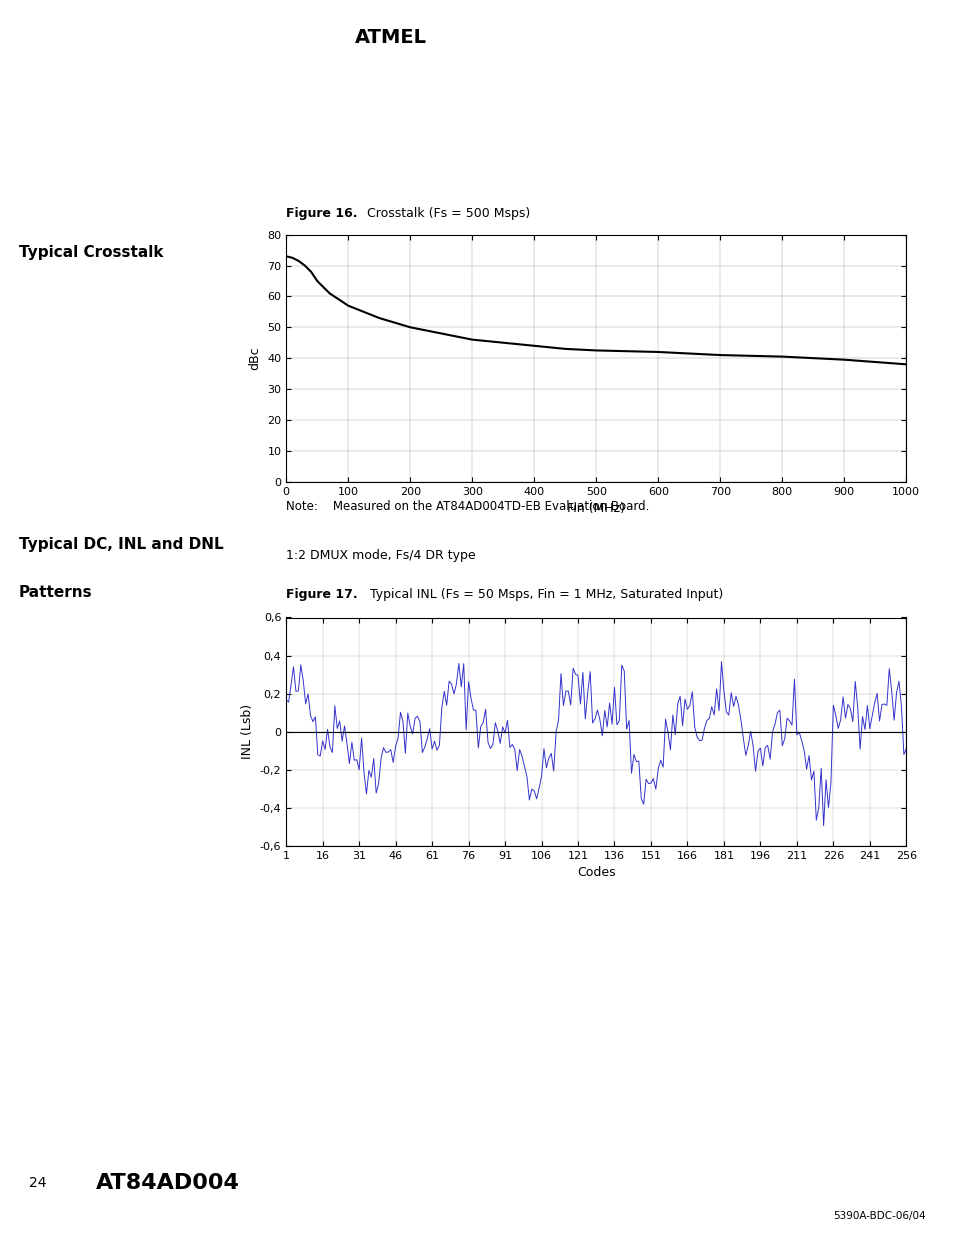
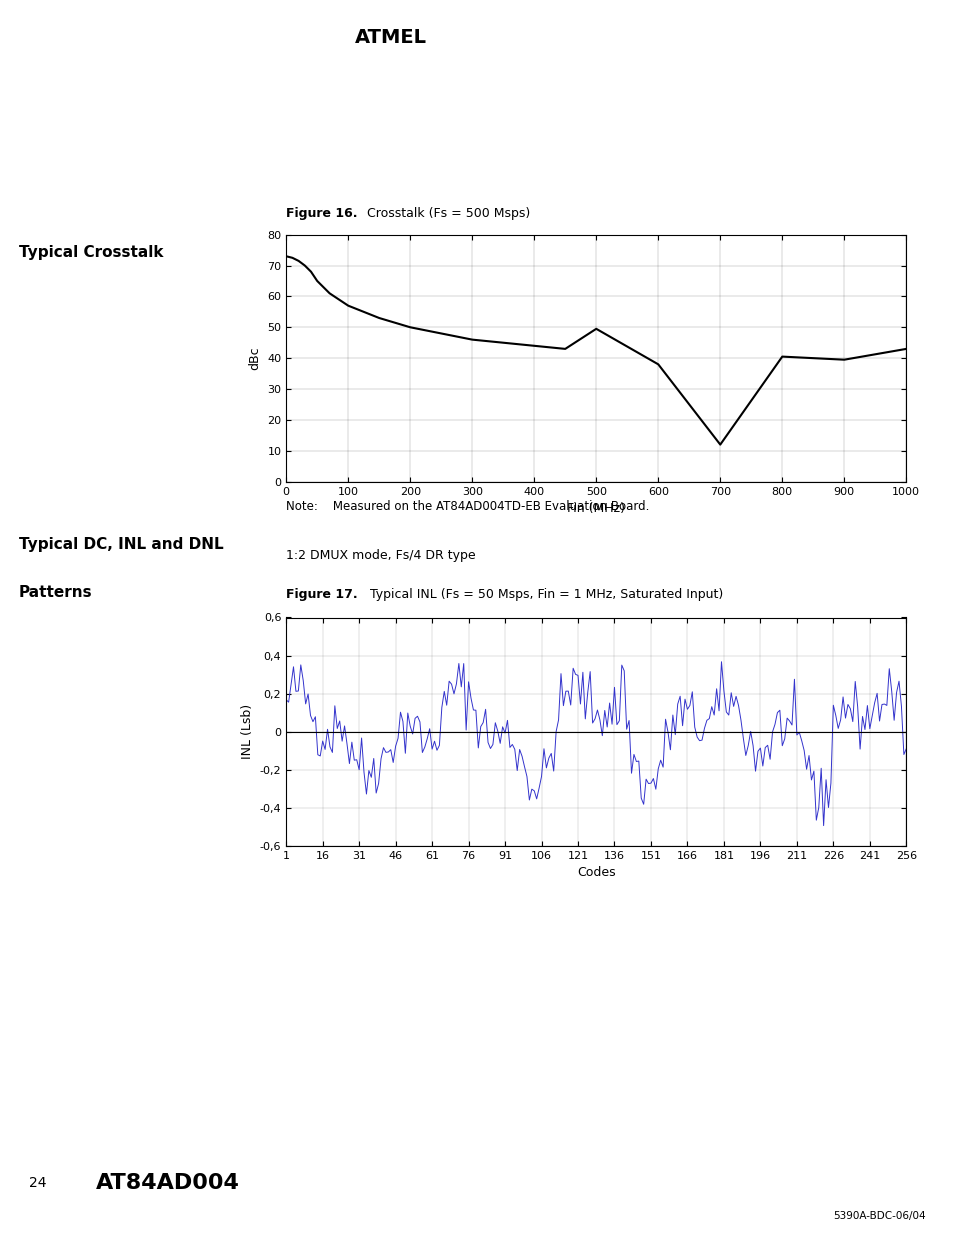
500: 42.5 -> 49.5
600: 42.0 -> 38.0
700: 41.0 -> 12.0
1000: 38.0 -> 43.0
